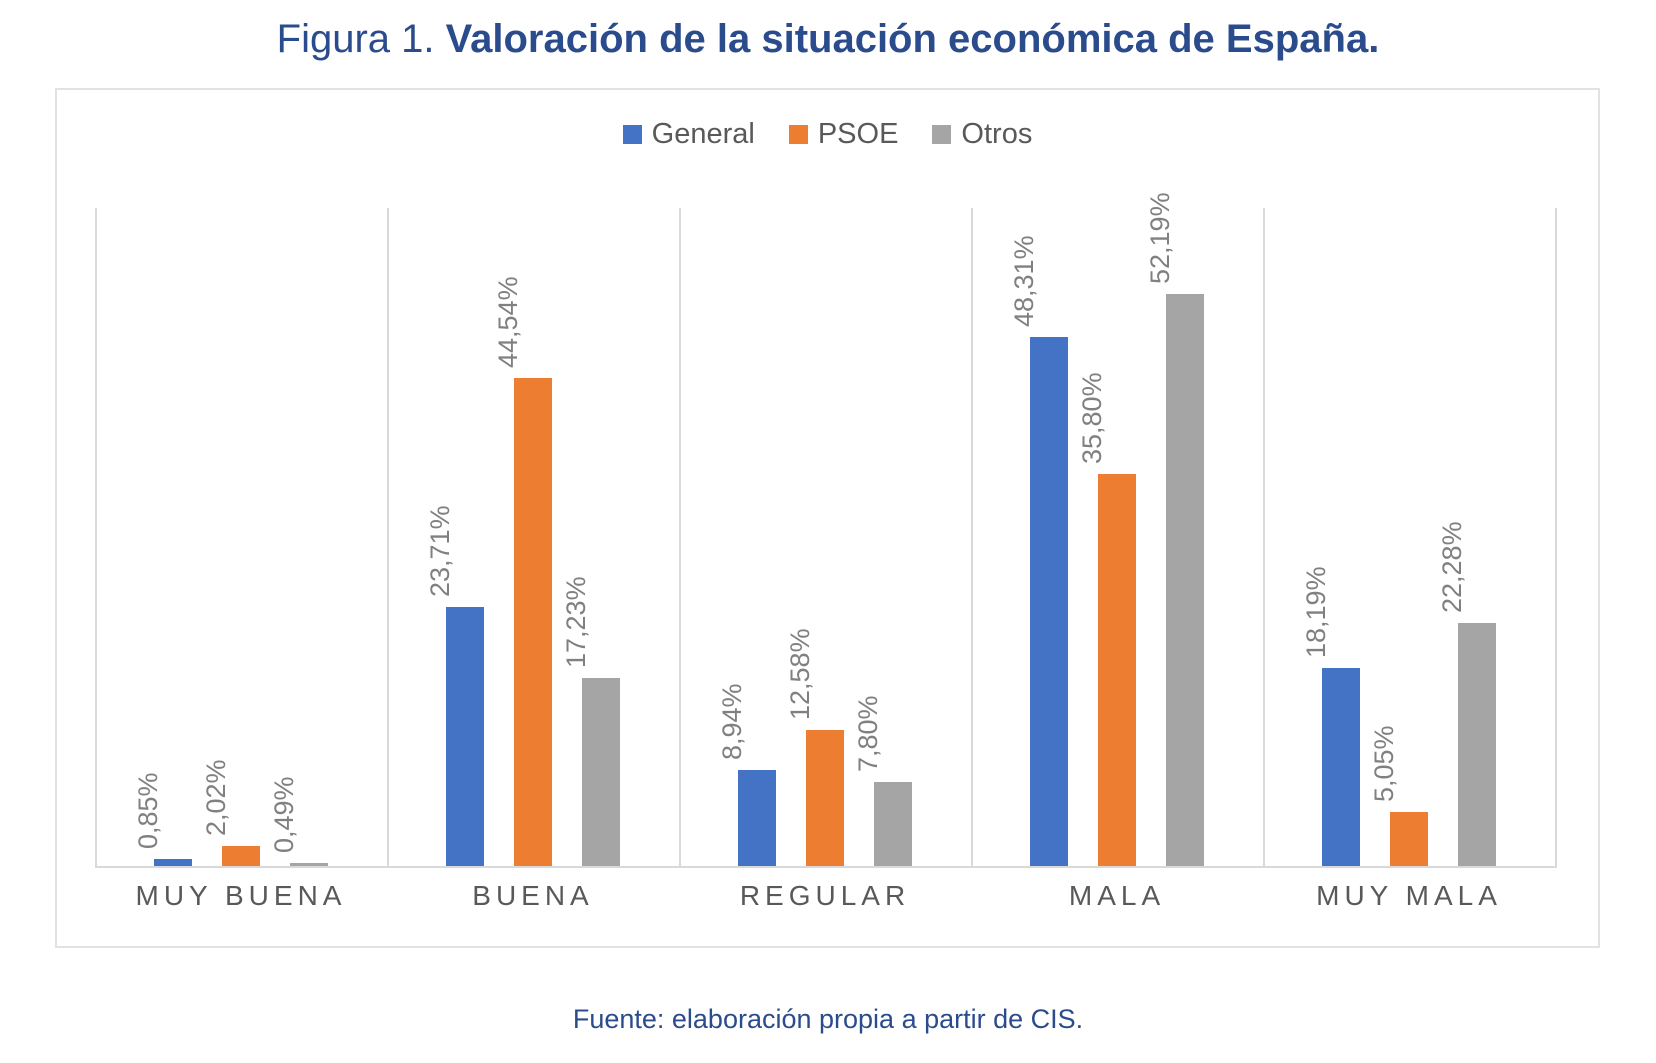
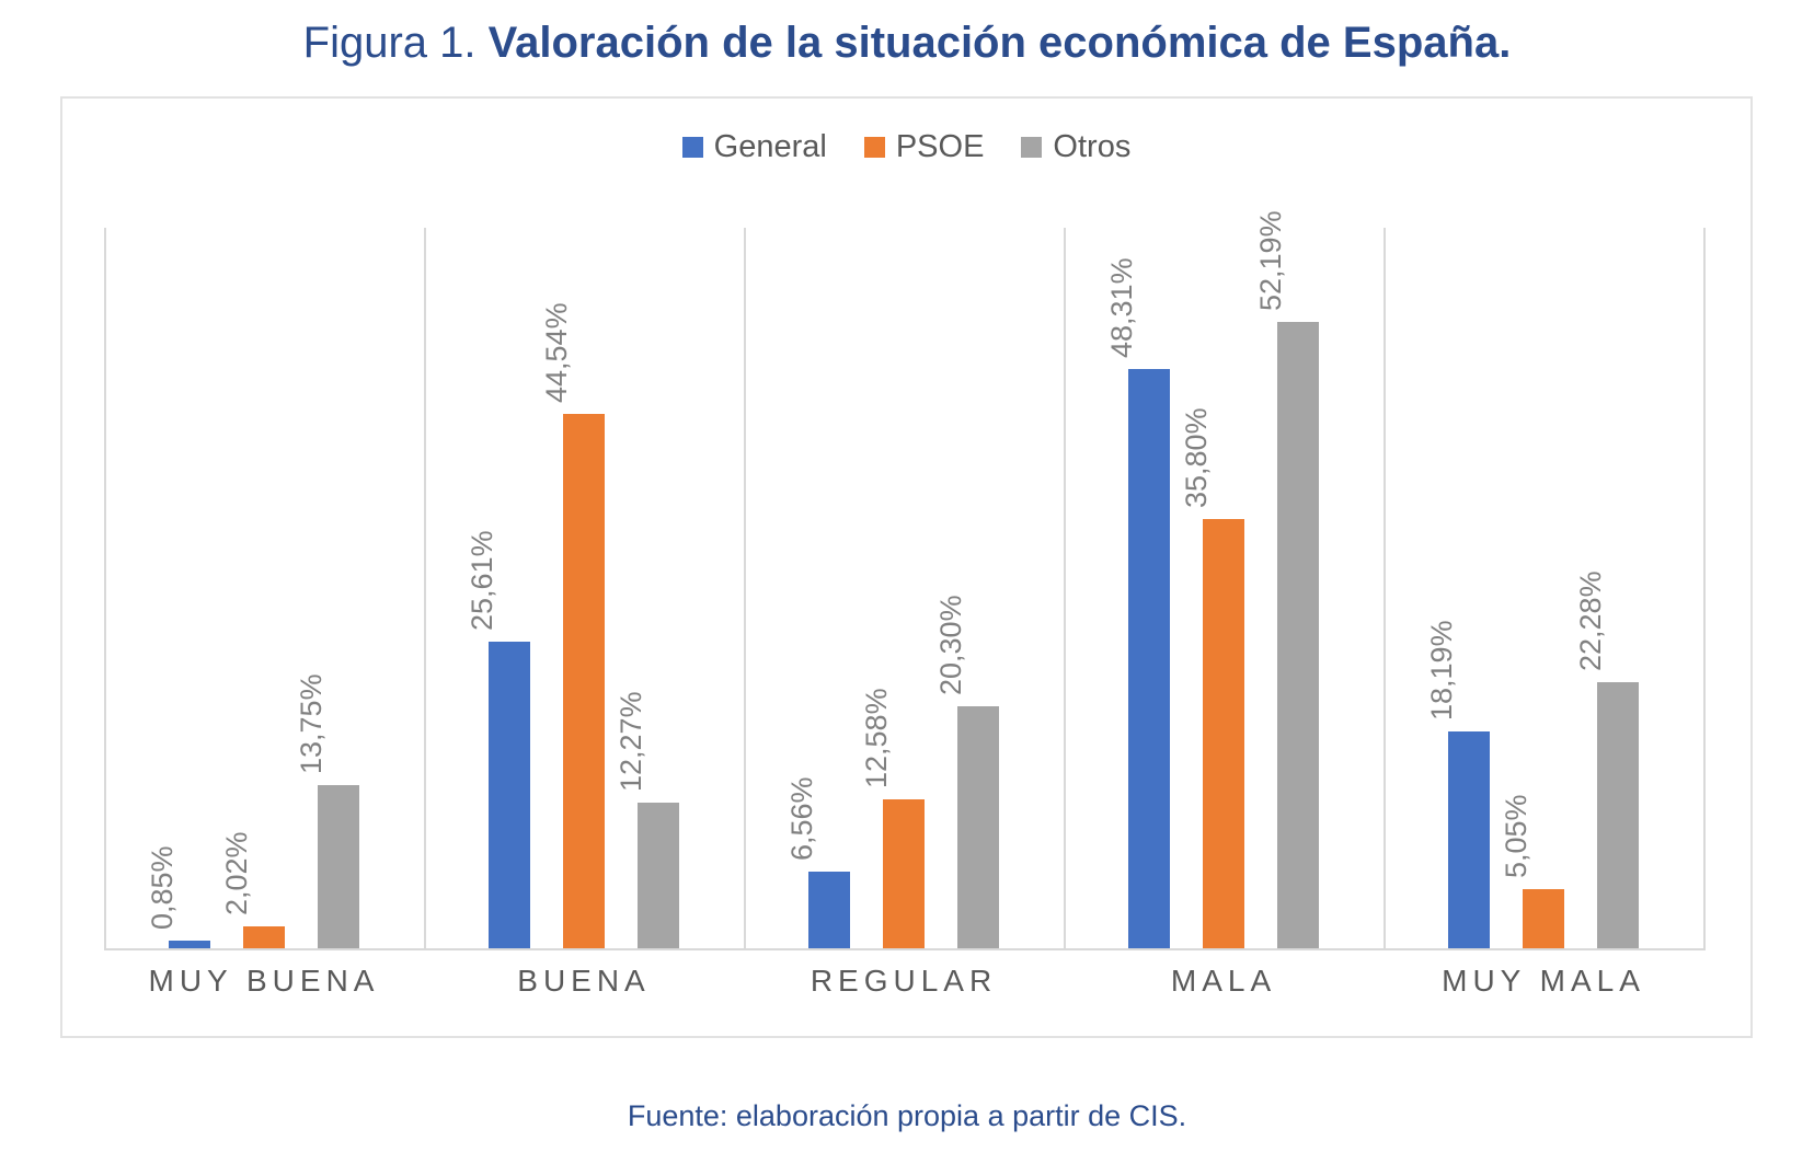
Otros/MUY BUENA: 0,49% -> 13,75%
General/BUENA: 23,71% -> 25,61%
Otros/BUENA: 17,23% -> 12,27%
General/REGULAR: 8,94% -> 6,56%
Otros/REGULAR: 7,80% -> 20,30%
